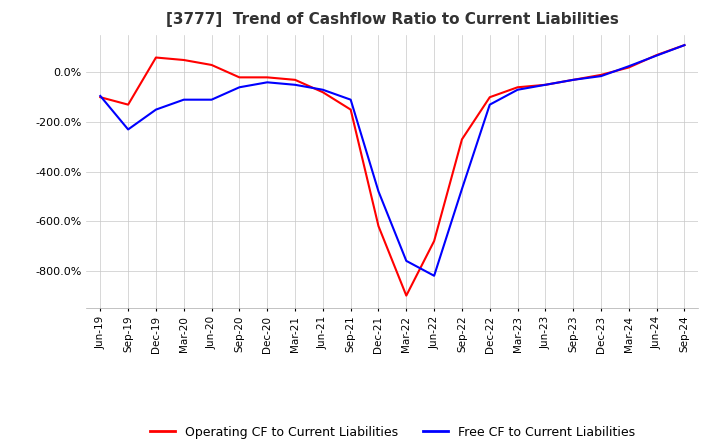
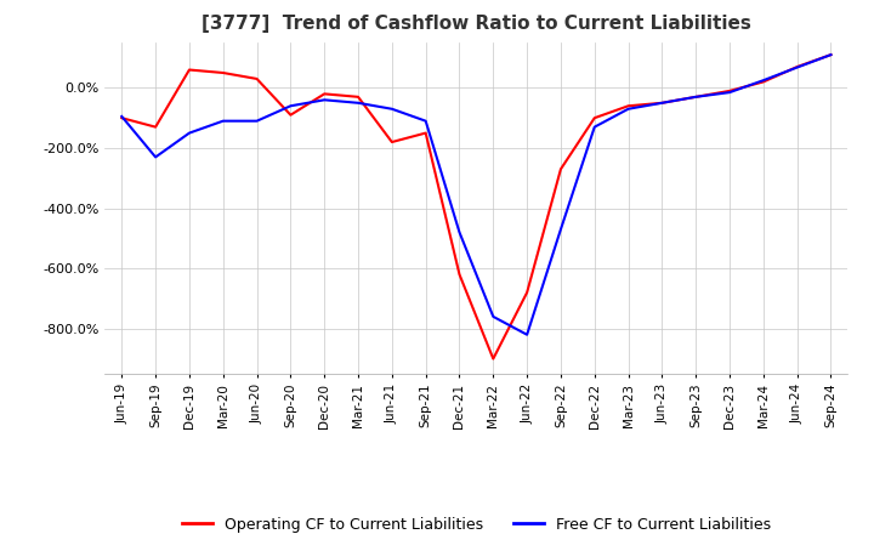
Operating CF to Current Liabilities/Sep-20: -20% -> -90%
Operating CF to Current Liabilities/Jun-21: -80% -> -180%
